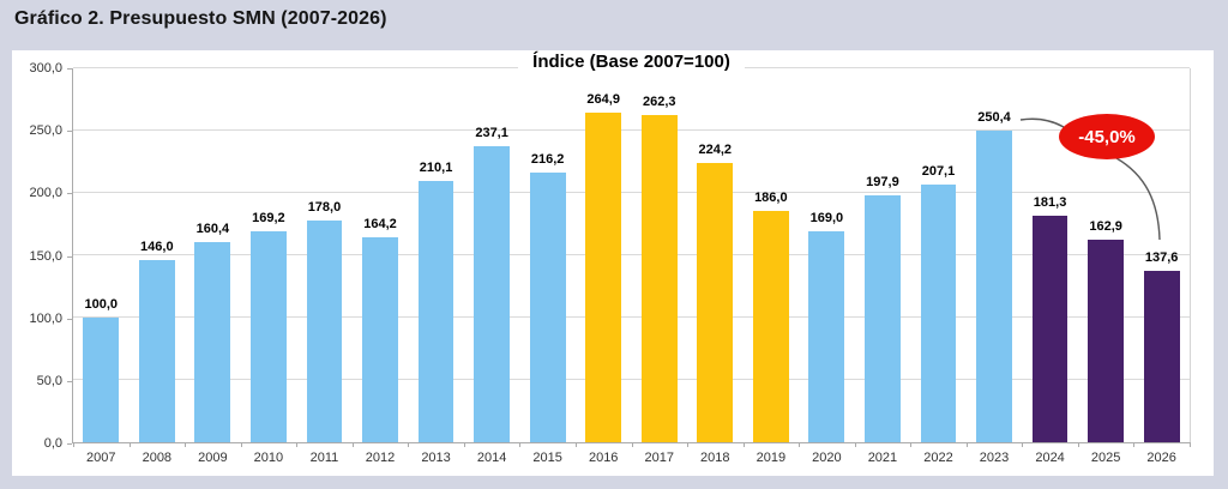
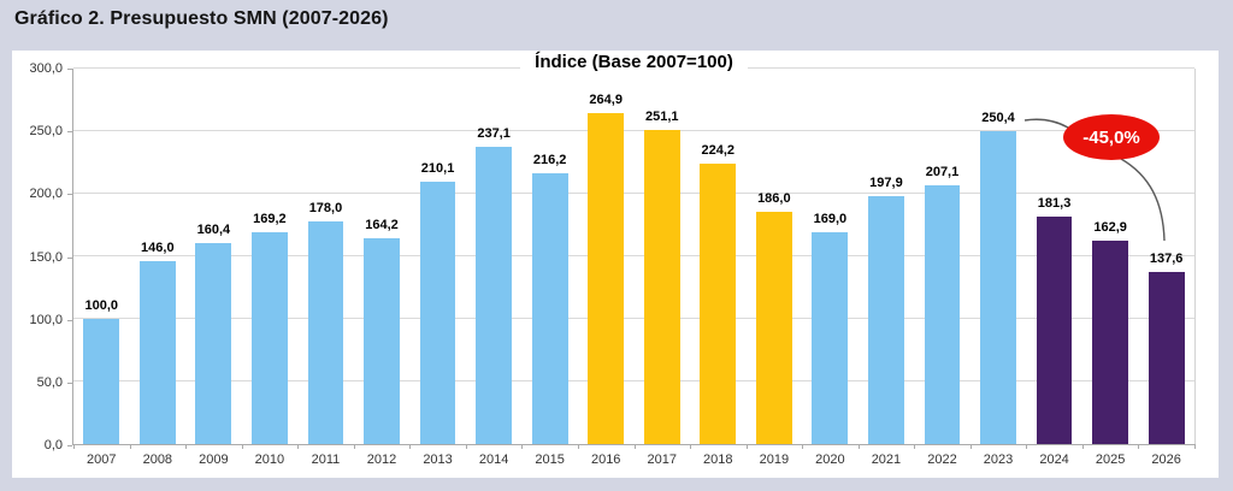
2017: 262,3 -> 251,1
